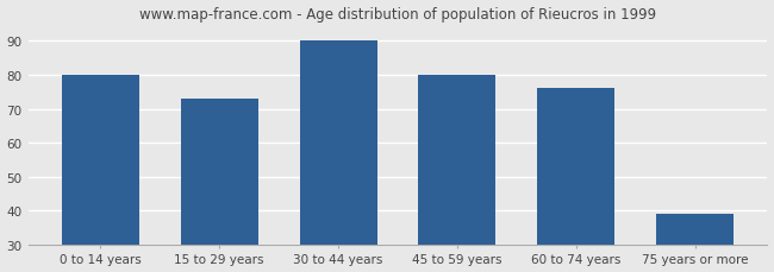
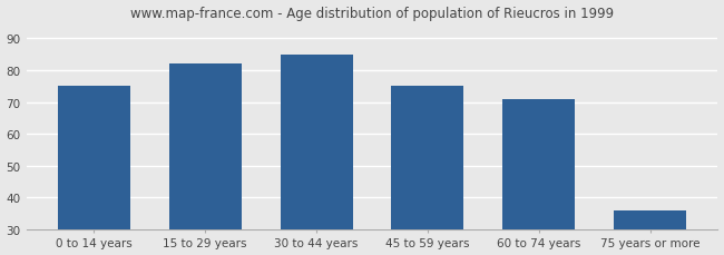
0 to 14 years: 80 -> 75
15 to 29 years: 73 -> 82
30 to 44 years: 90 -> 85
45 to 59 years: 80 -> 75
60 to 74 years: 76 -> 71
75 years or more: 39 -> 36
